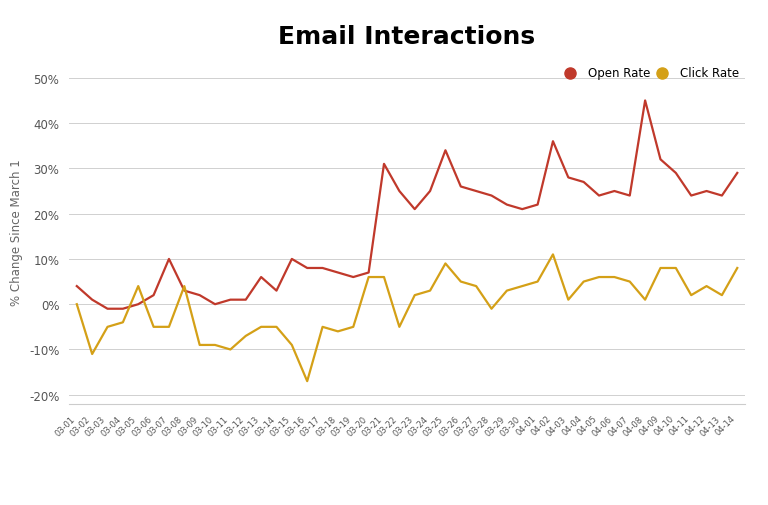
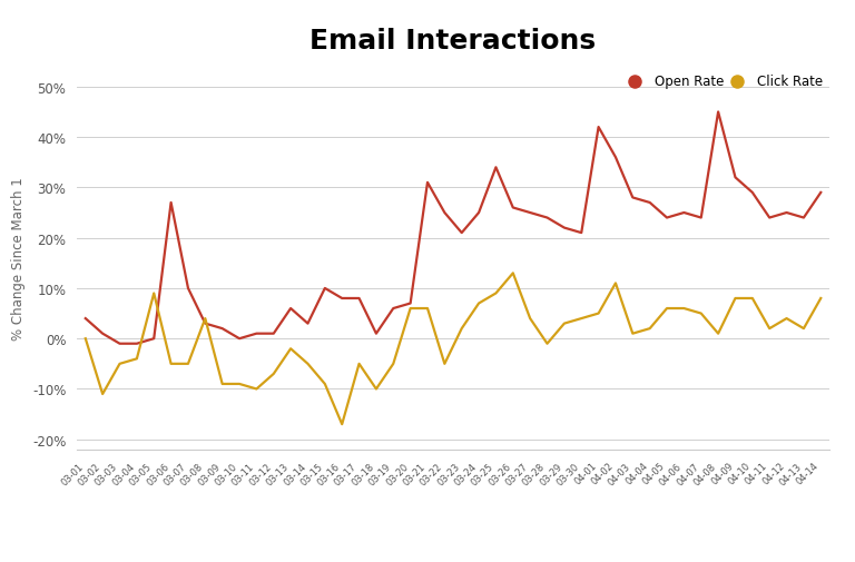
Click Rate/03-05: 4% -> 9%
Open Rate/03-06: 2% -> 27%
Click Rate/03-13: -5% -> -2%
Open Rate/03-18: 7% -> 1%
Click Rate/03-18: -6% -> -10%
Click Rate/03-24: 3% -> 7%
Click Rate/03-26: 5% -> 13%
Open Rate/04-01: 22% -> 42%
Click Rate/04-04: 5% -> 2%
